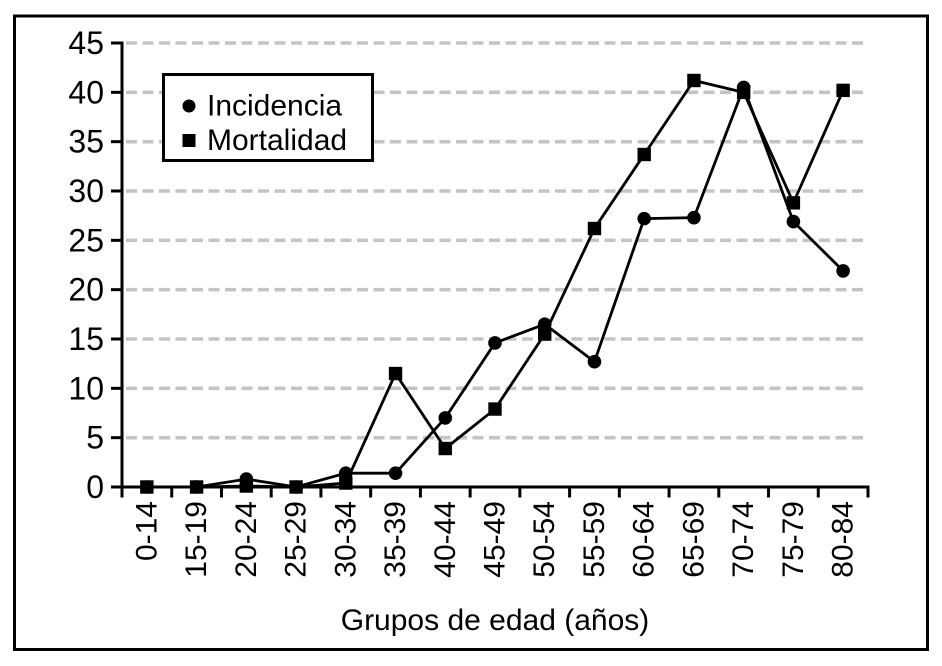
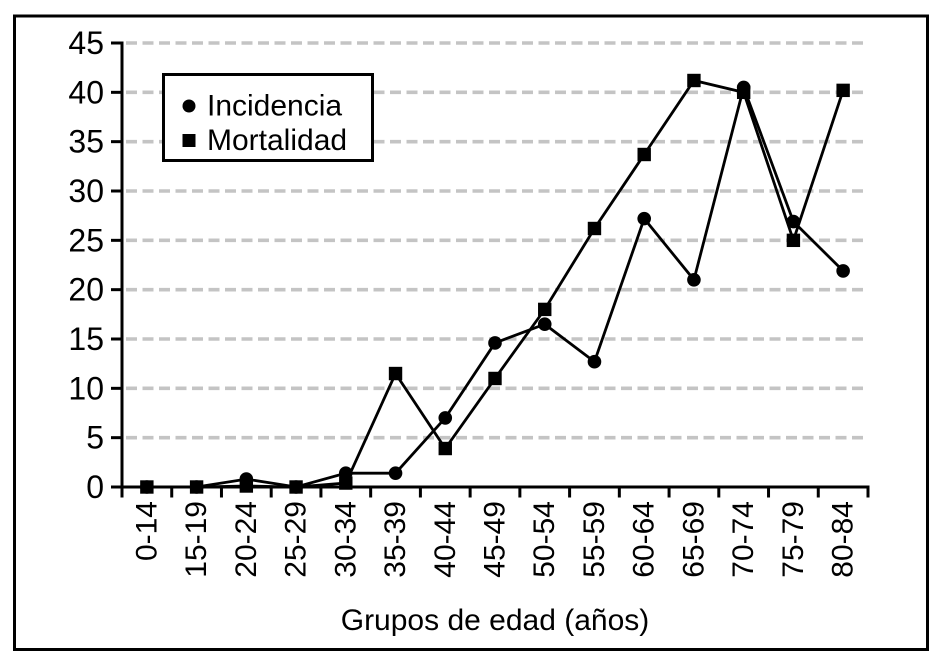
Mortalidad/45-49: 8 -> 11
Mortalidad/50-54: 16 -> 18
Incidencia/65-69: 27 -> 21
Mortalidad/75-79: 29 -> 25
